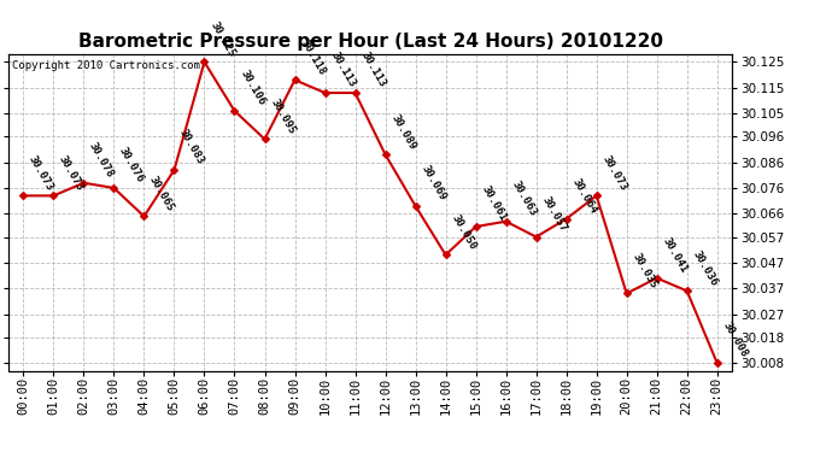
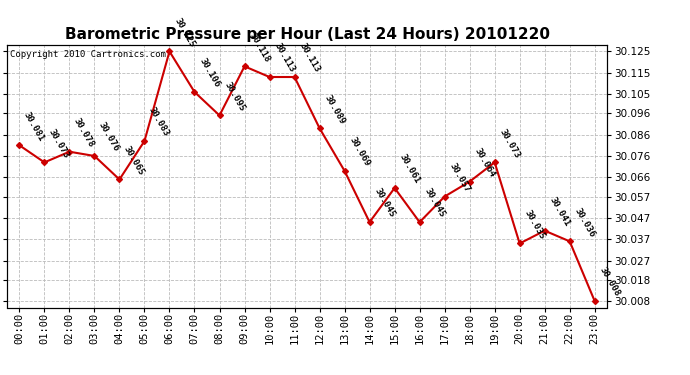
00:00: 30.073 -> 30.081
14:00: 30.050 -> 30.045
16:00: 30.063 -> 30.045
